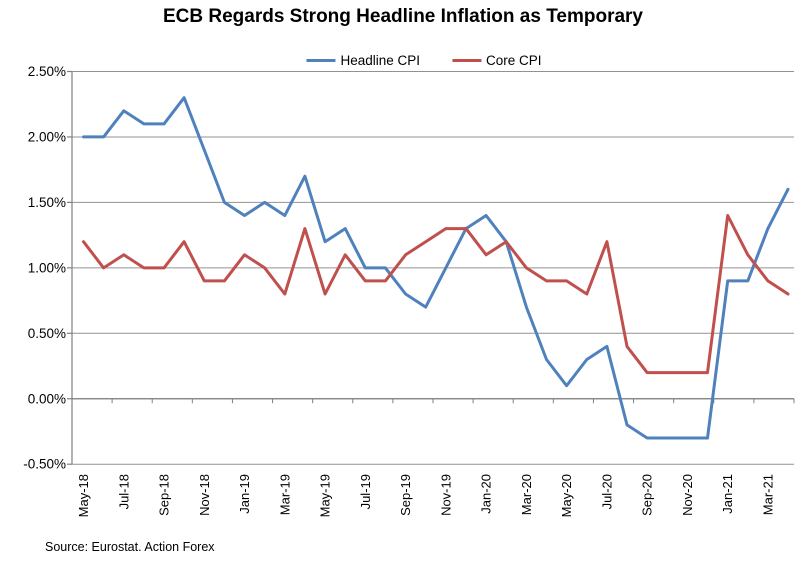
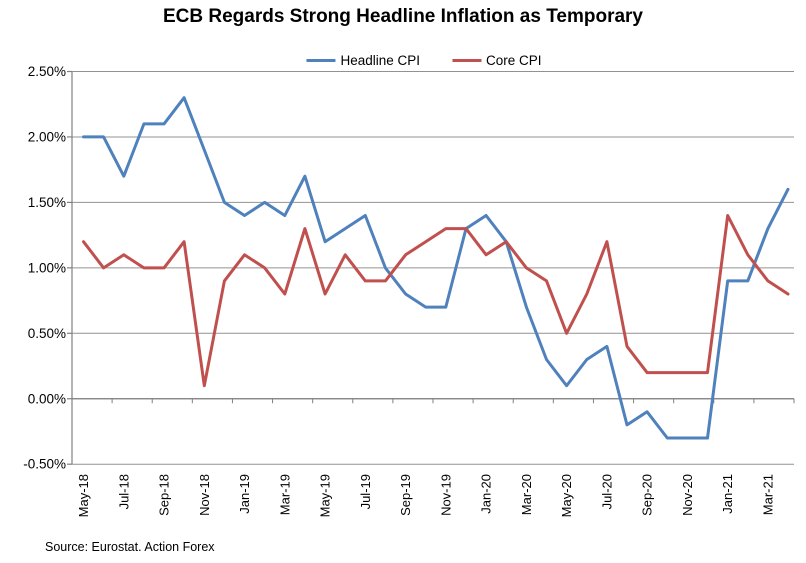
Headline CPI/Jul-18: 2.2% -> 1.7%
Core CPI/Nov-18: 0.9% -> 0.1%
Headline CPI/Jul-19: 1.0% -> 1.4%
Headline CPI/Nov-19: 1.0% -> 0.7%
Core CPI/May-20: 0.9% -> 0.5%
Headline CPI/Sep-20: -0.3% -> -0.1%
